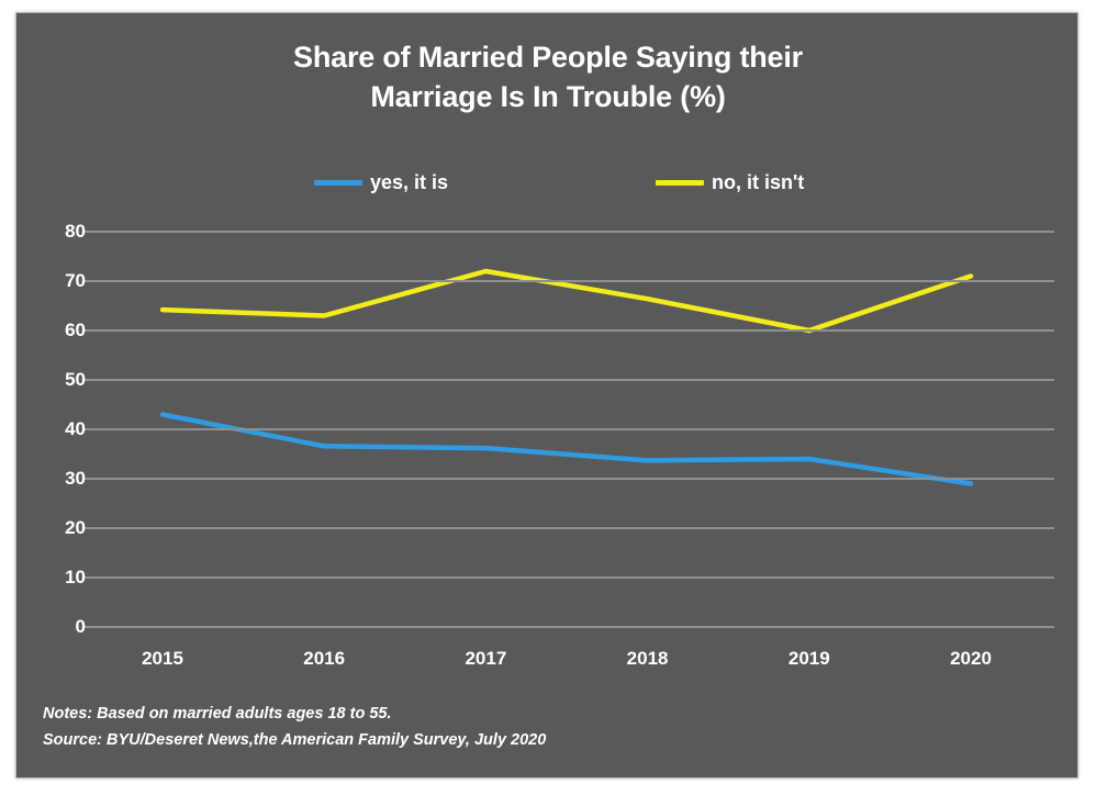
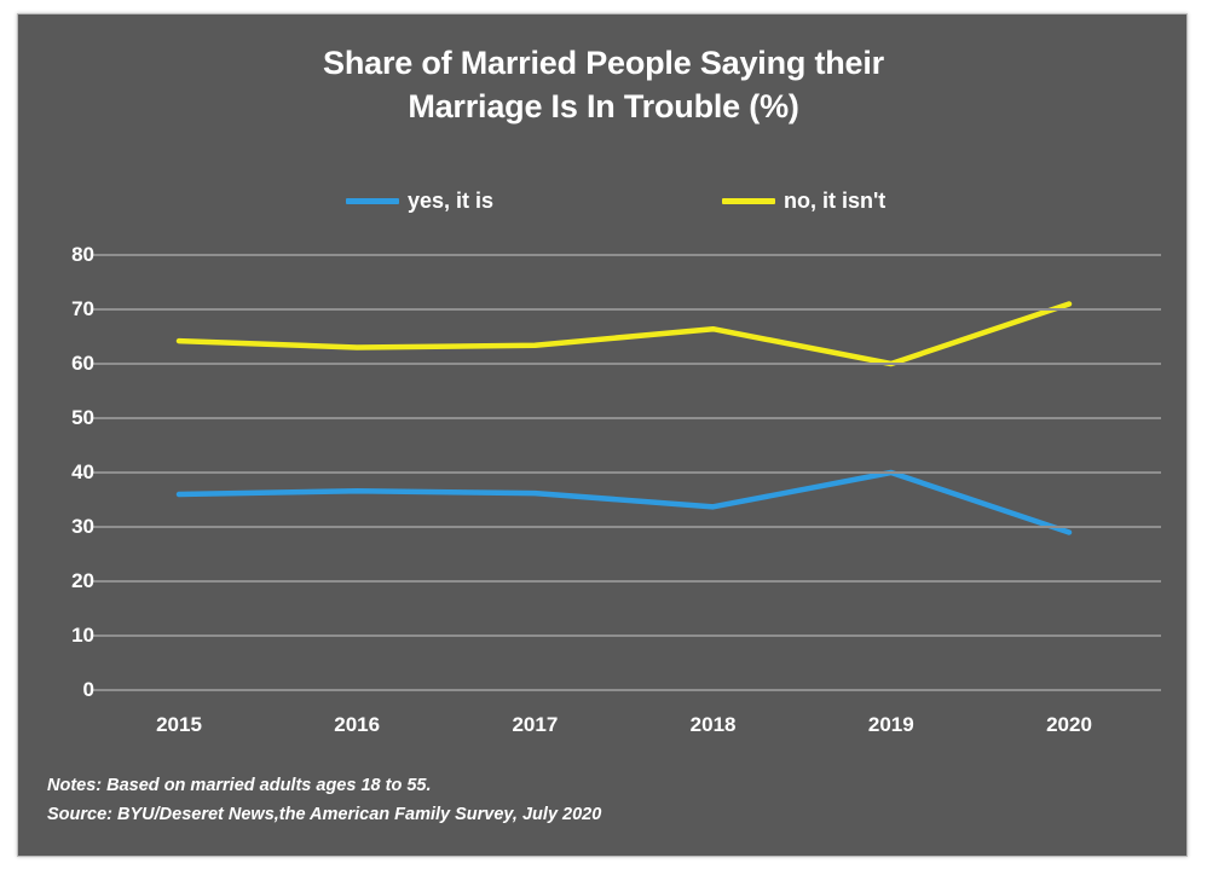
yes, it is/2015: 43 -> 36
no, it isn't/2017: 72 -> 63
yes, it is/2019: 34 -> 40
